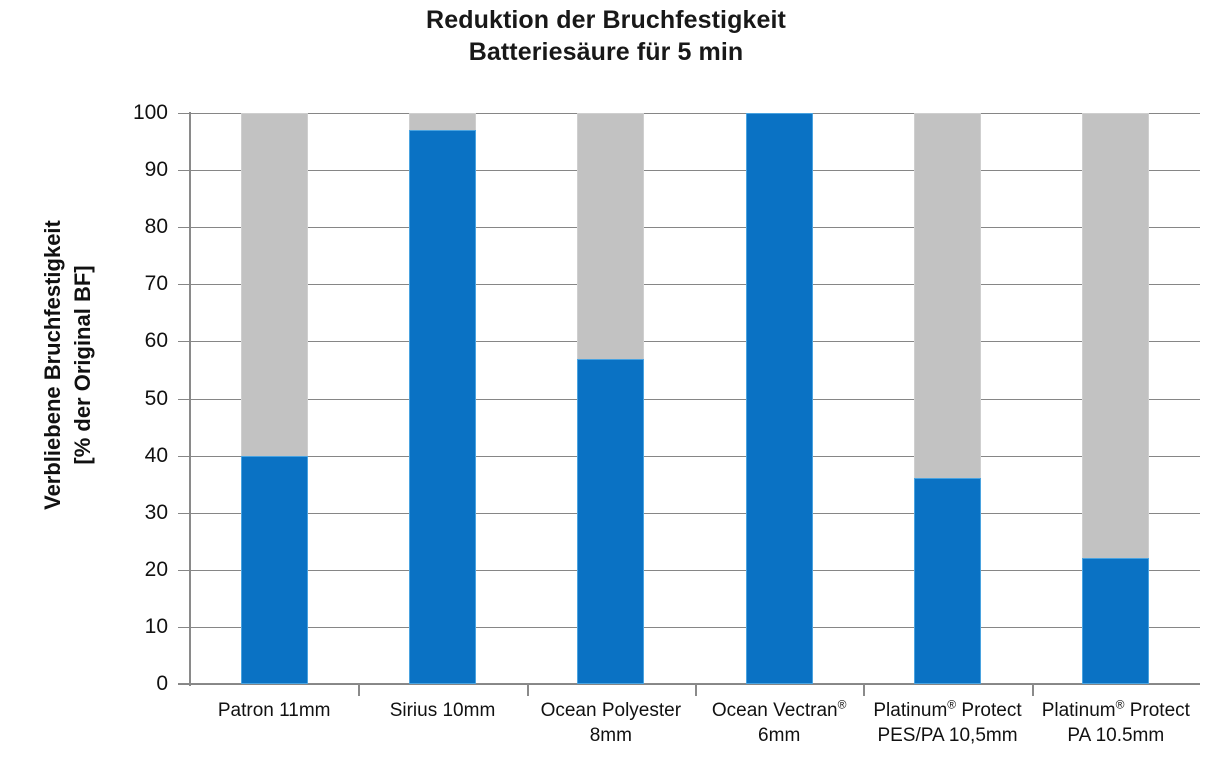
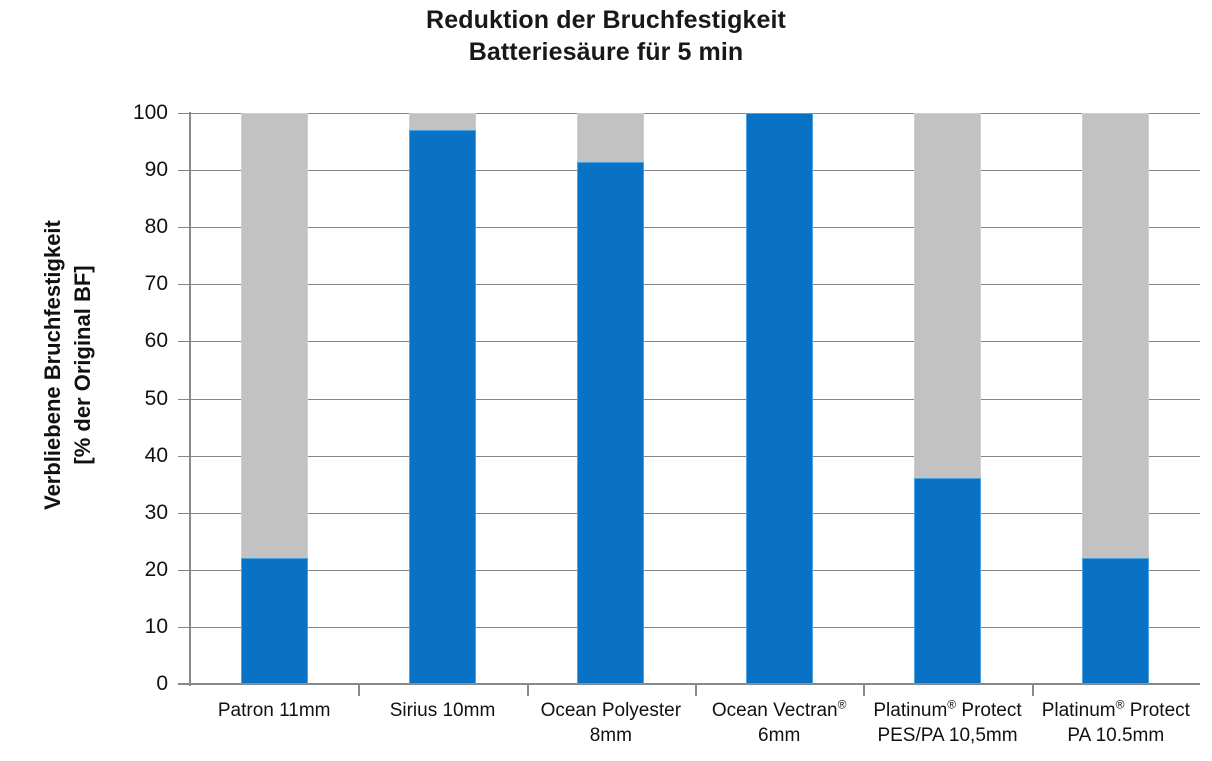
Verbliebene Bruchfestigkeit/Patron 11mm: 40 -> 22
Verbliebene Bruchfestigkeit/Ocean Polyester 8mm: 57 -> 92
